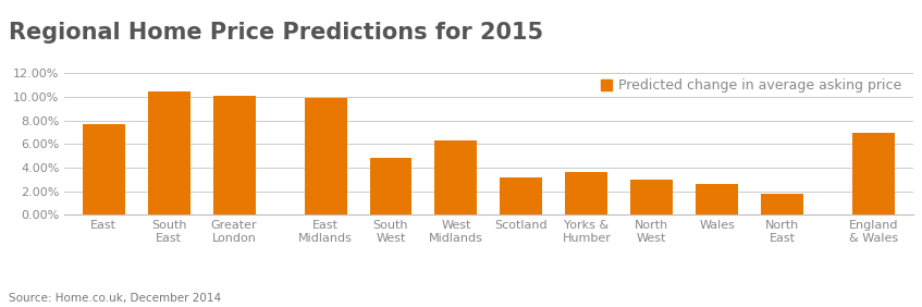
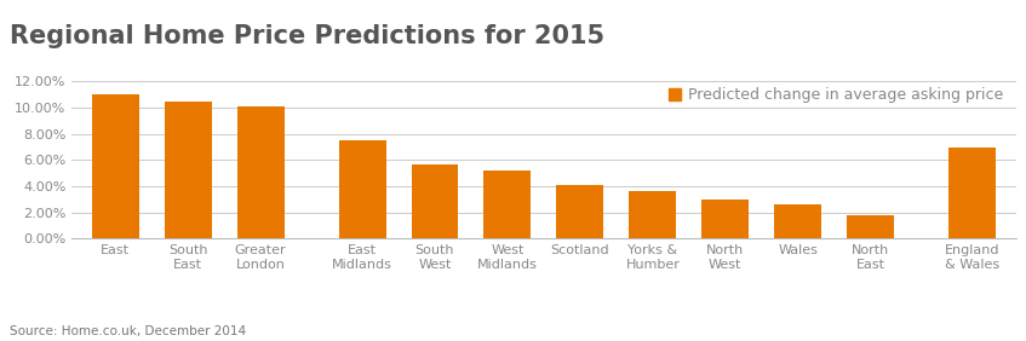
East: 7.7% -> 11.0%
East Midlands: 9.9% -> 7.5%
South West: 4.8% -> 5.7%
West Midlands: 6.3% -> 5.2%
Scotland: 3.2% -> 4.1%
